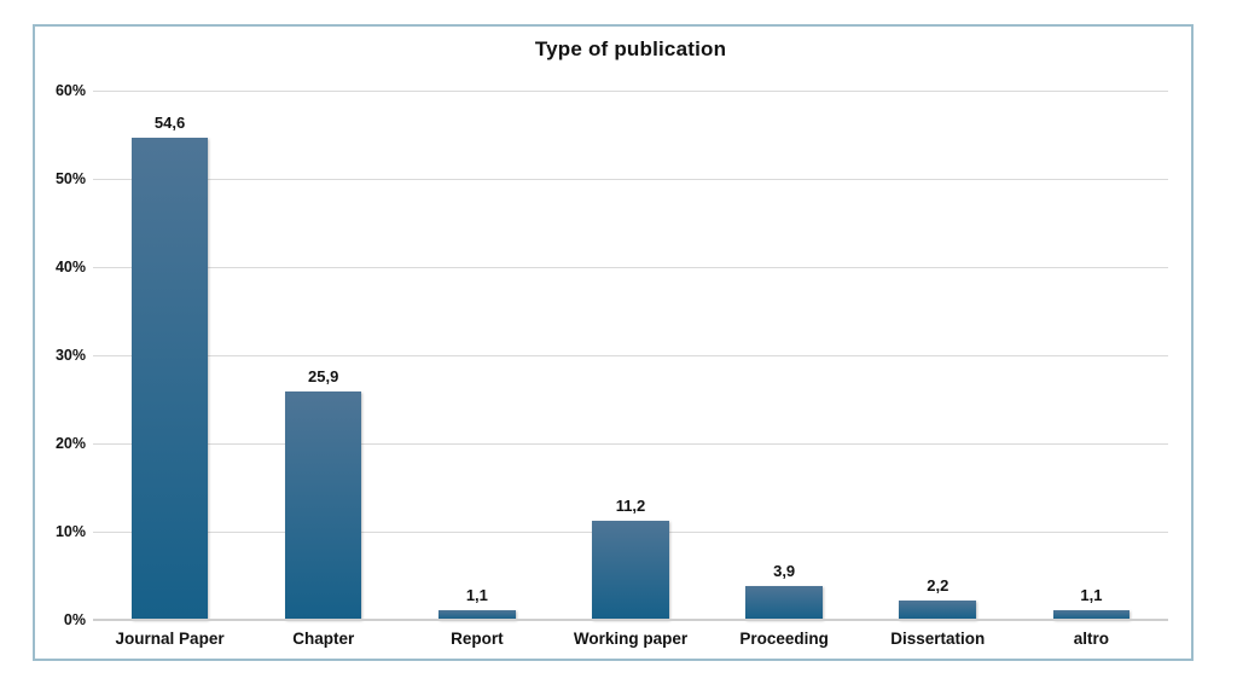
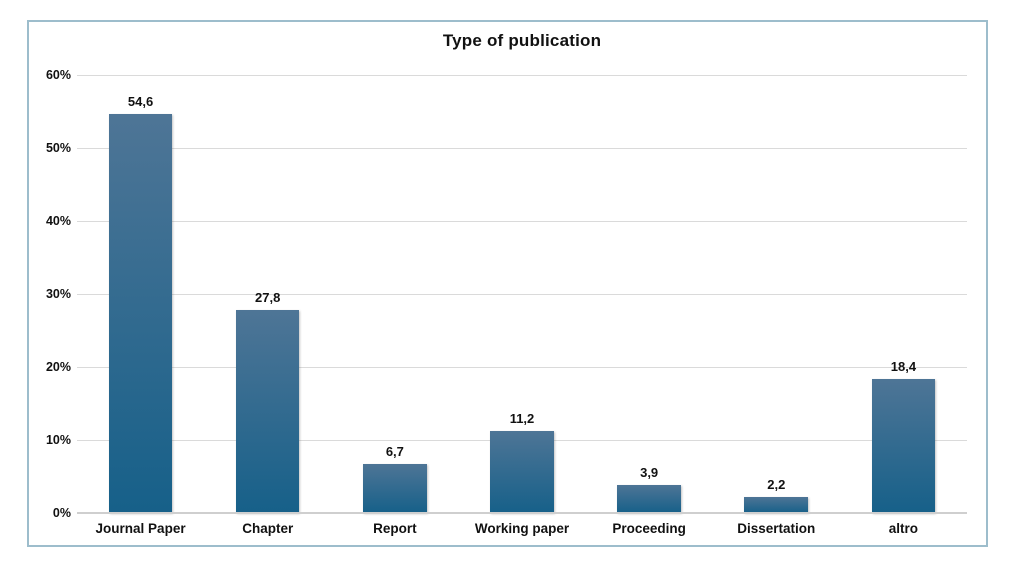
Chapter: 25,9 -> 27,8
Report: 1,1 -> 6,7
altro: 1,1 -> 18,4
